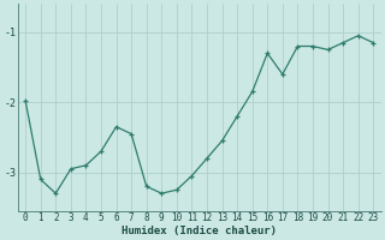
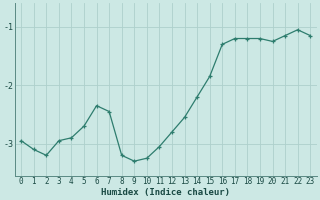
0: -1.98 -> -2.95
2: -3.30 -> -3.20
17: -1.60 -> -1.20
